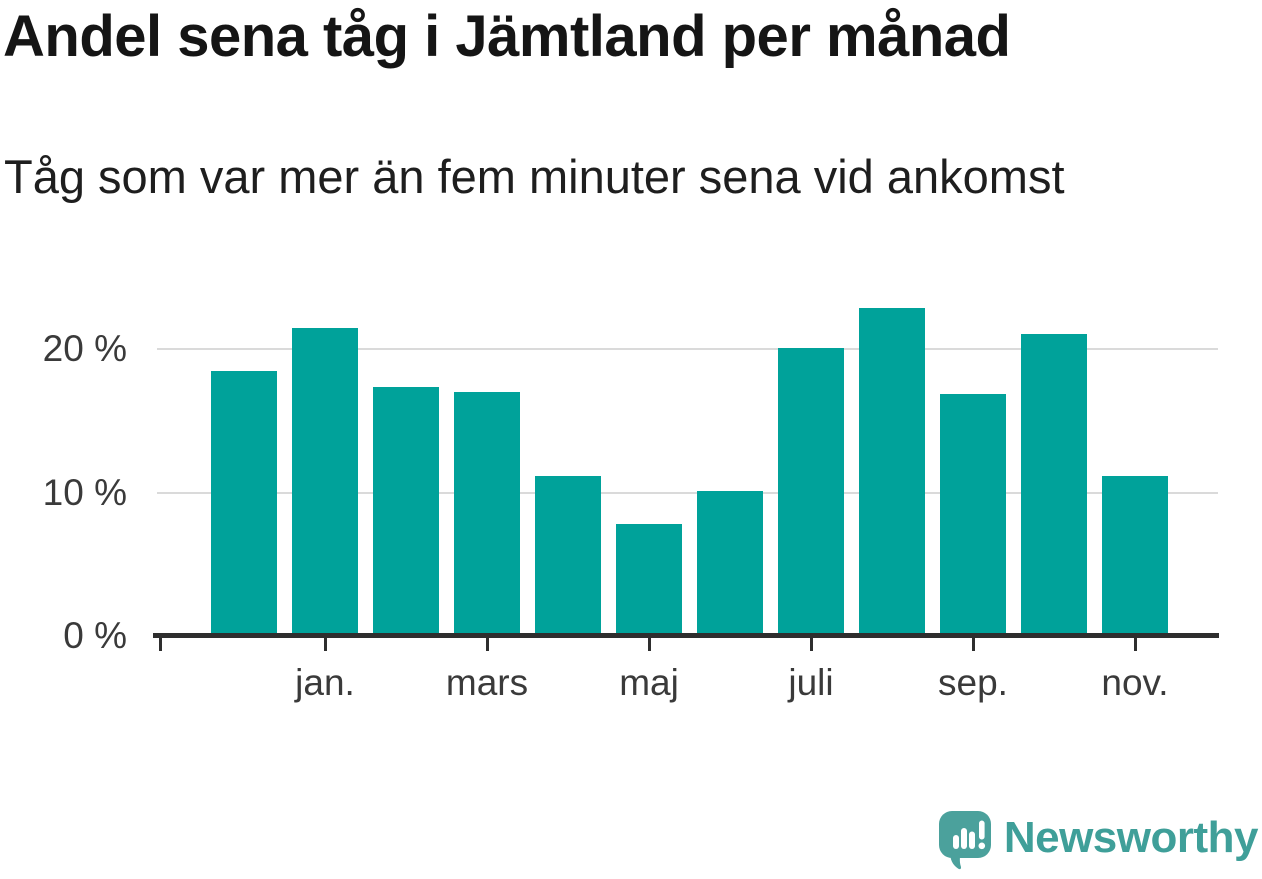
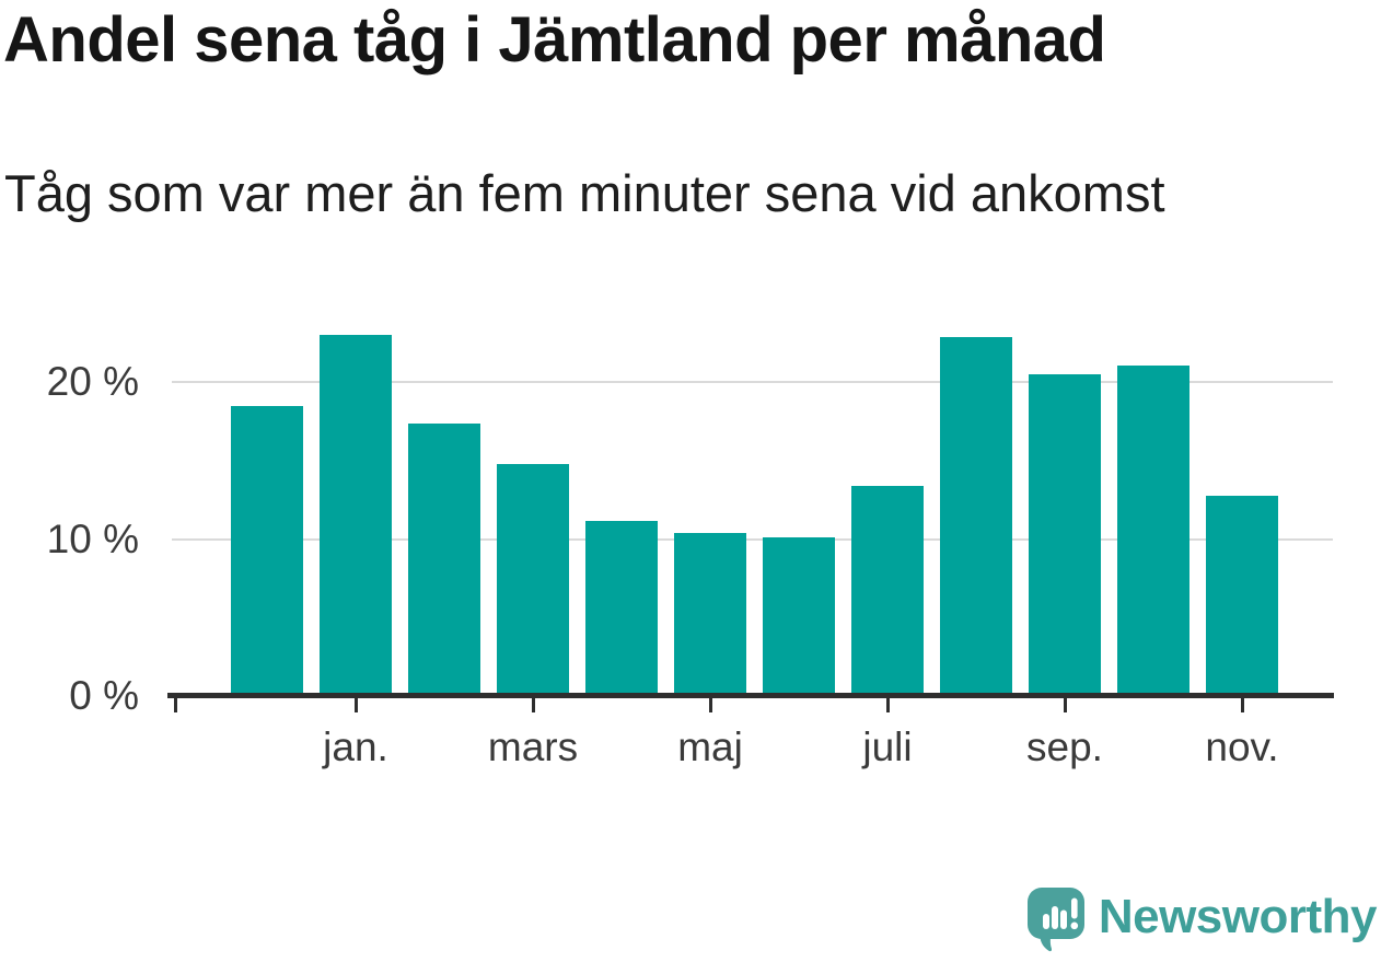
jan.: 21.5% -> 23.0%
mars: 17.0% -> 14.8%
maj: 7.8% -> 10.4%
juli: 20.1% -> 13.4%
sep.: 16.9% -> 20.5%
nov.: 11.2% -> 12.8%
